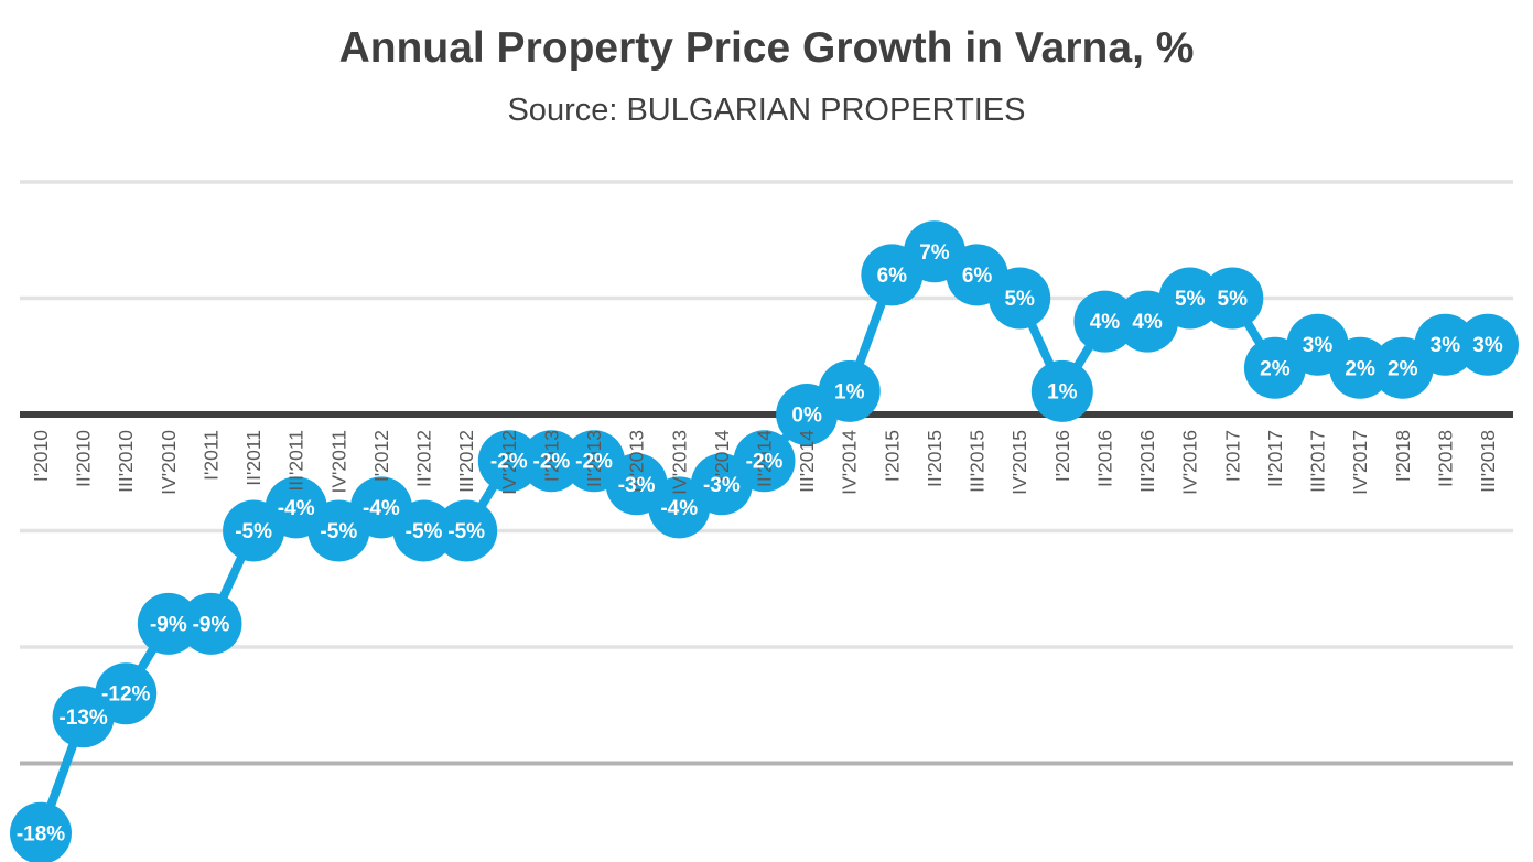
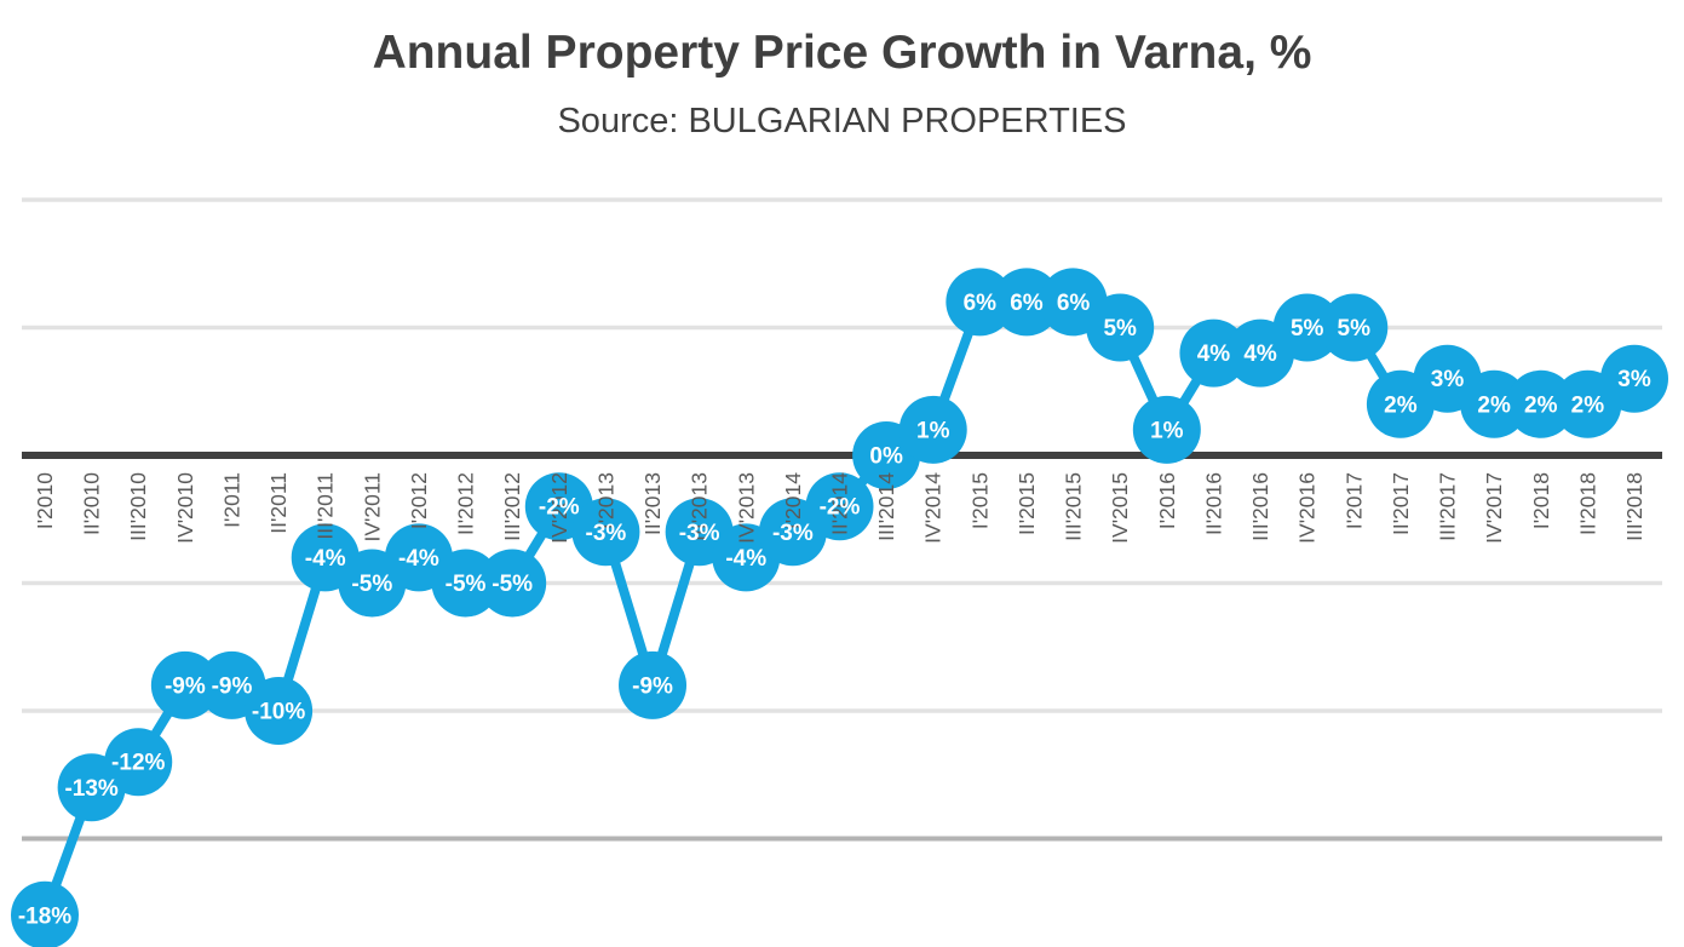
II'2011: -5% -> -10%
I'2013: -2% -> -3%
II'2013: -2% -> -9%
II'2015: 7% -> 6%
II'2018: 3% -> 2%
